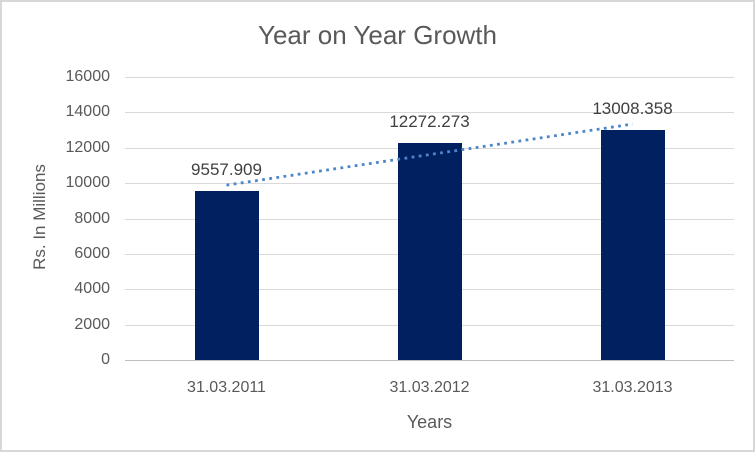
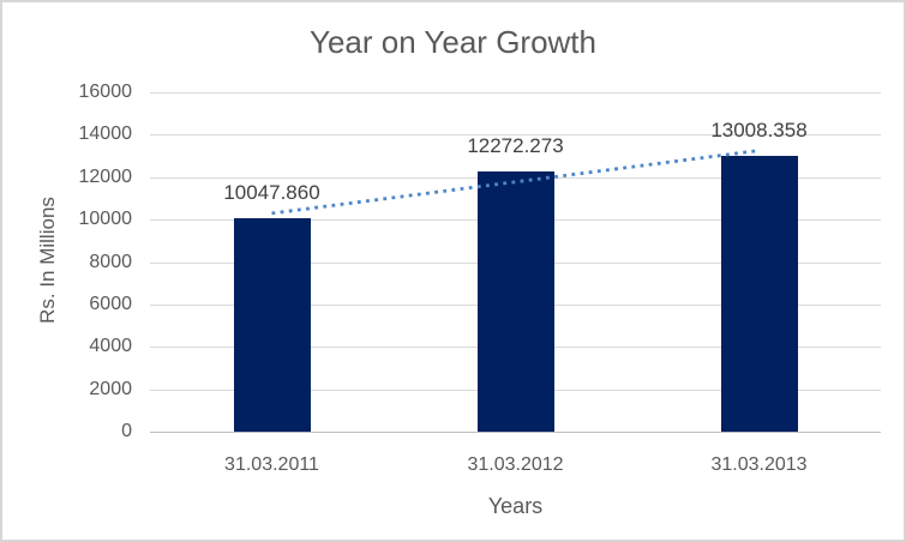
31.03.2011: 9557.909 -> 10047.860
